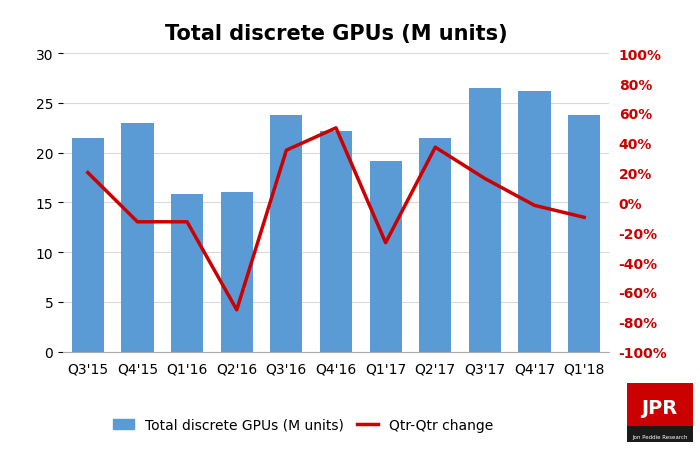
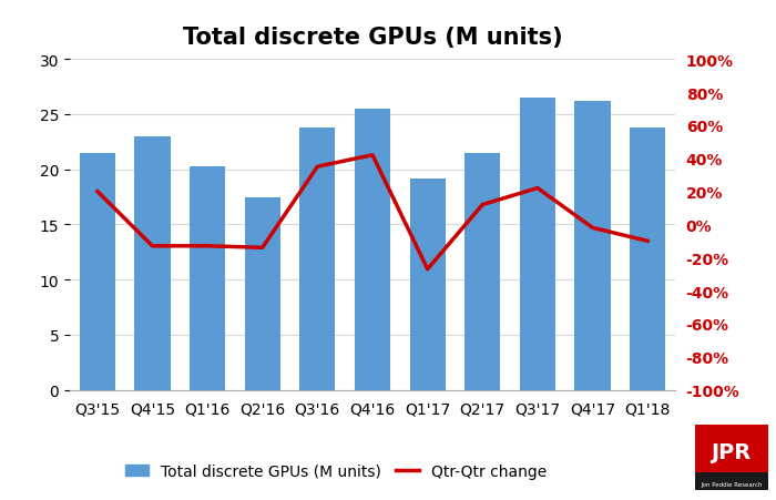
Total discrete GPUs (M units)/Q1'16: 15.8 -> 20.3
Total discrete GPUs (M units)/Q2'16: 16.0 -> 17.5
Qtr-Qtr change/Q2'16: -72% -> -14%
Total discrete GPUs (M units)/Q4'16: 22.2 -> 25.5
Qtr-Qtr change/Q4'16: 50% -> 42%
Qtr-Qtr change/Q2'17: 37% -> 12%
Qtr-Qtr change/Q3'17: 16% -> 22%
